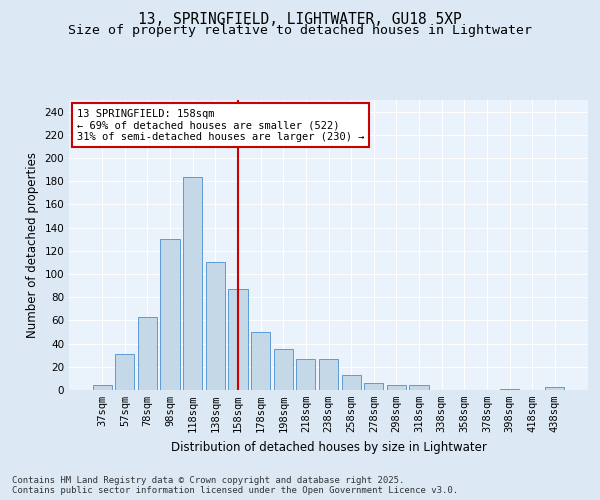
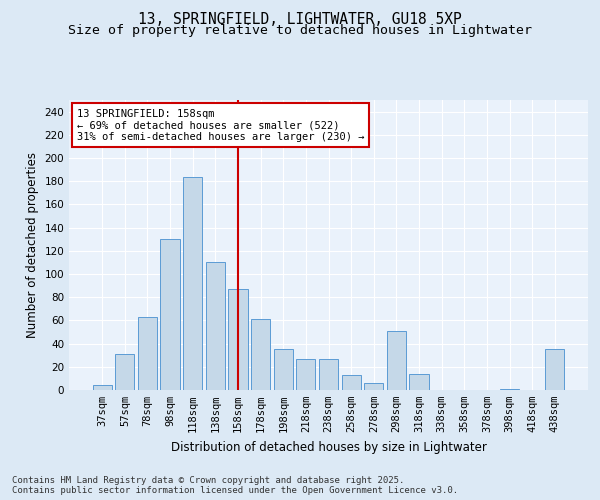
178sqm: 50 -> 61
298sqm: 4 -> 51
318sqm: 4 -> 14
438sqm: 3 -> 35
